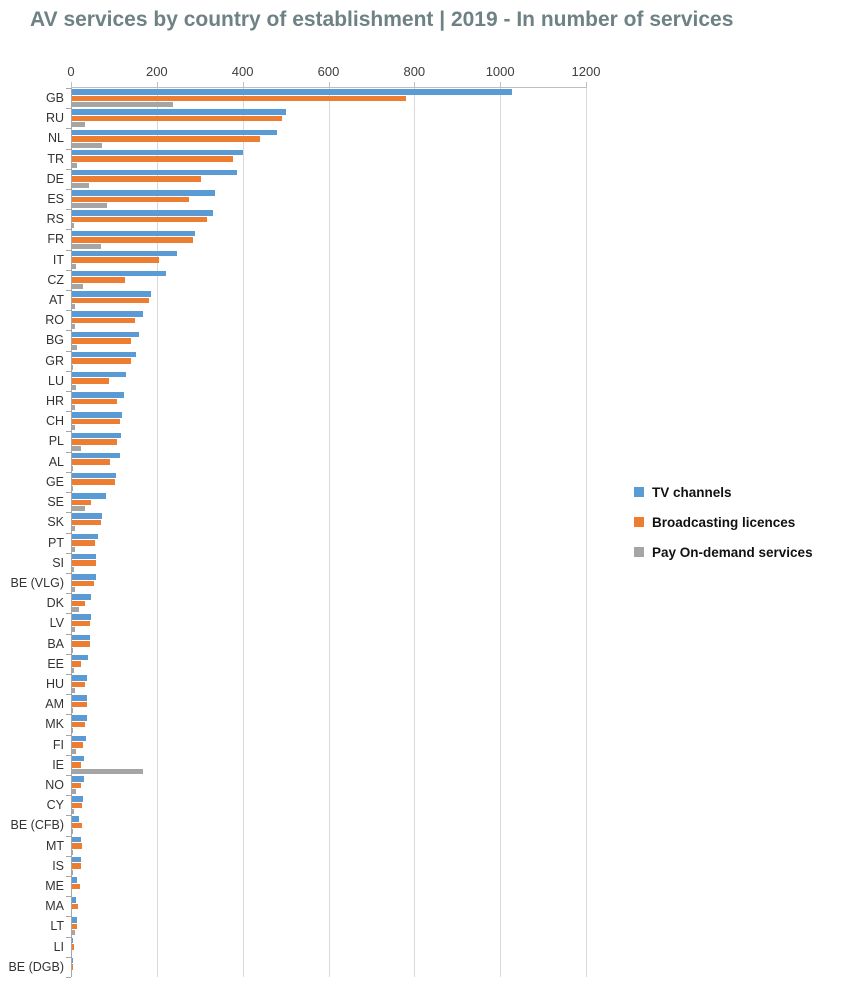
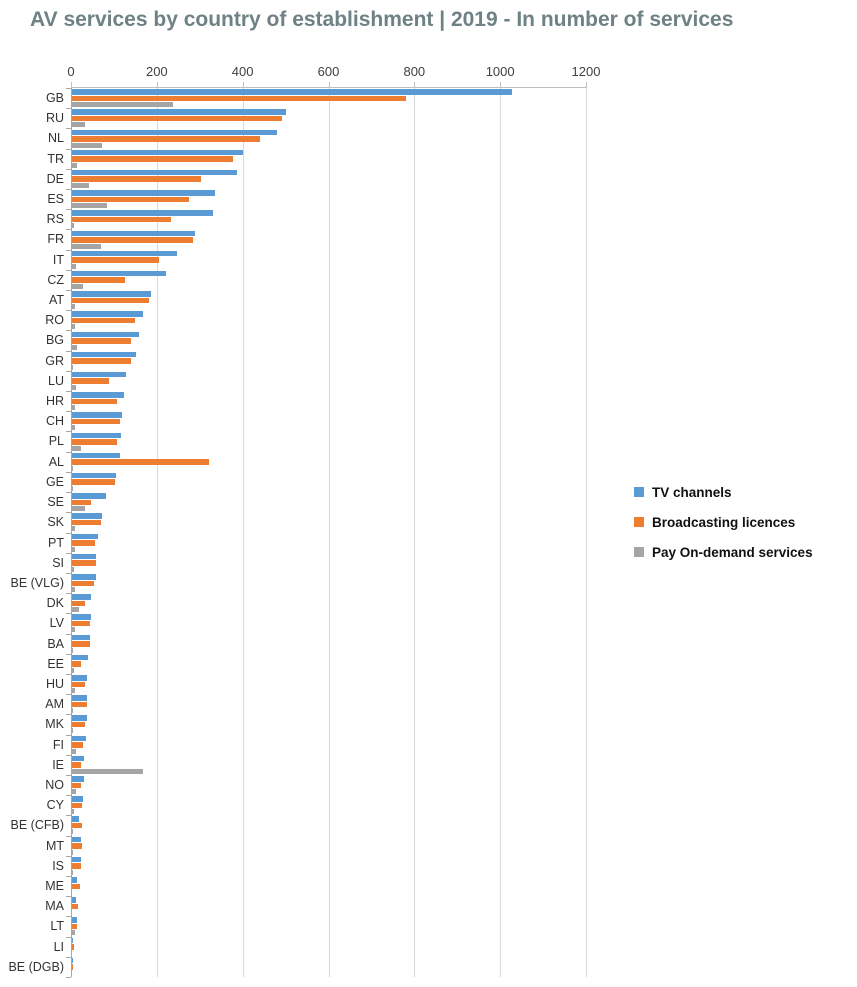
Broadcasting licences/RS: 320 -> 230
Broadcasting licences/AL: 90 -> 320
